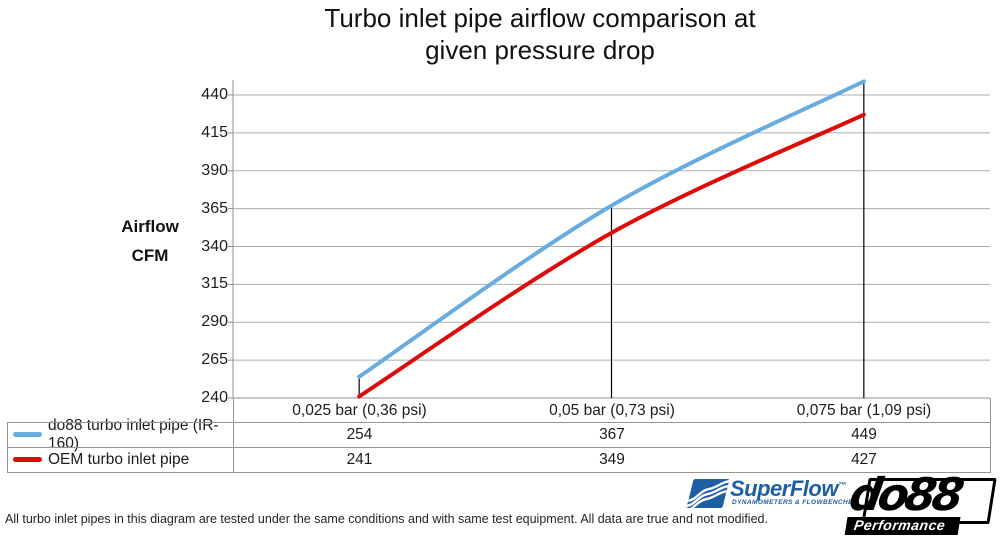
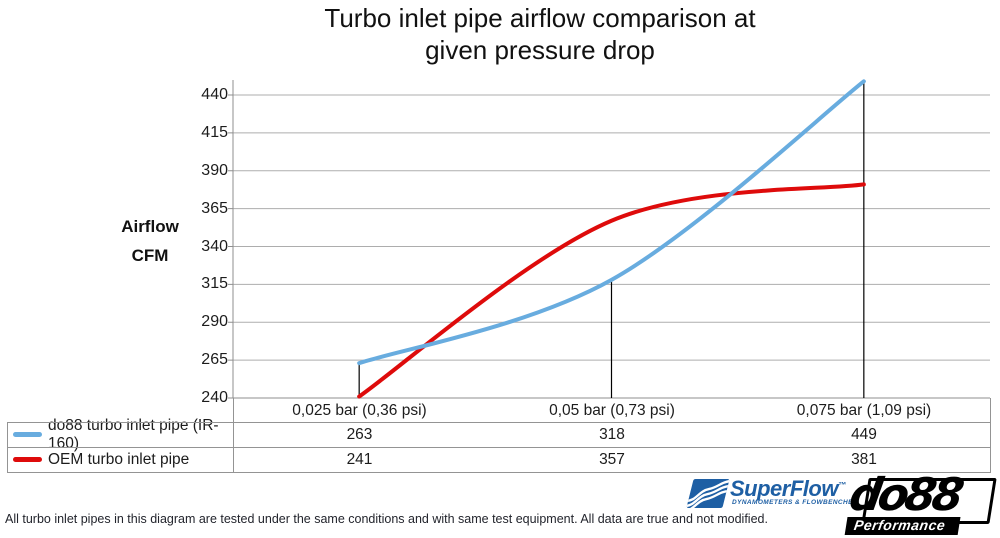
do88 turbo inlet pipe (IR-160)/0,025 bar (0,36 psi): 254 -> 263
do88 turbo inlet pipe (IR-160)/0,05 bar (0,73 psi): 367 -> 318
OEM turbo inlet pipe/0,05 bar (0,73 psi): 349 -> 357
OEM turbo inlet pipe/0,075 bar (1,09 psi): 427 -> 381
